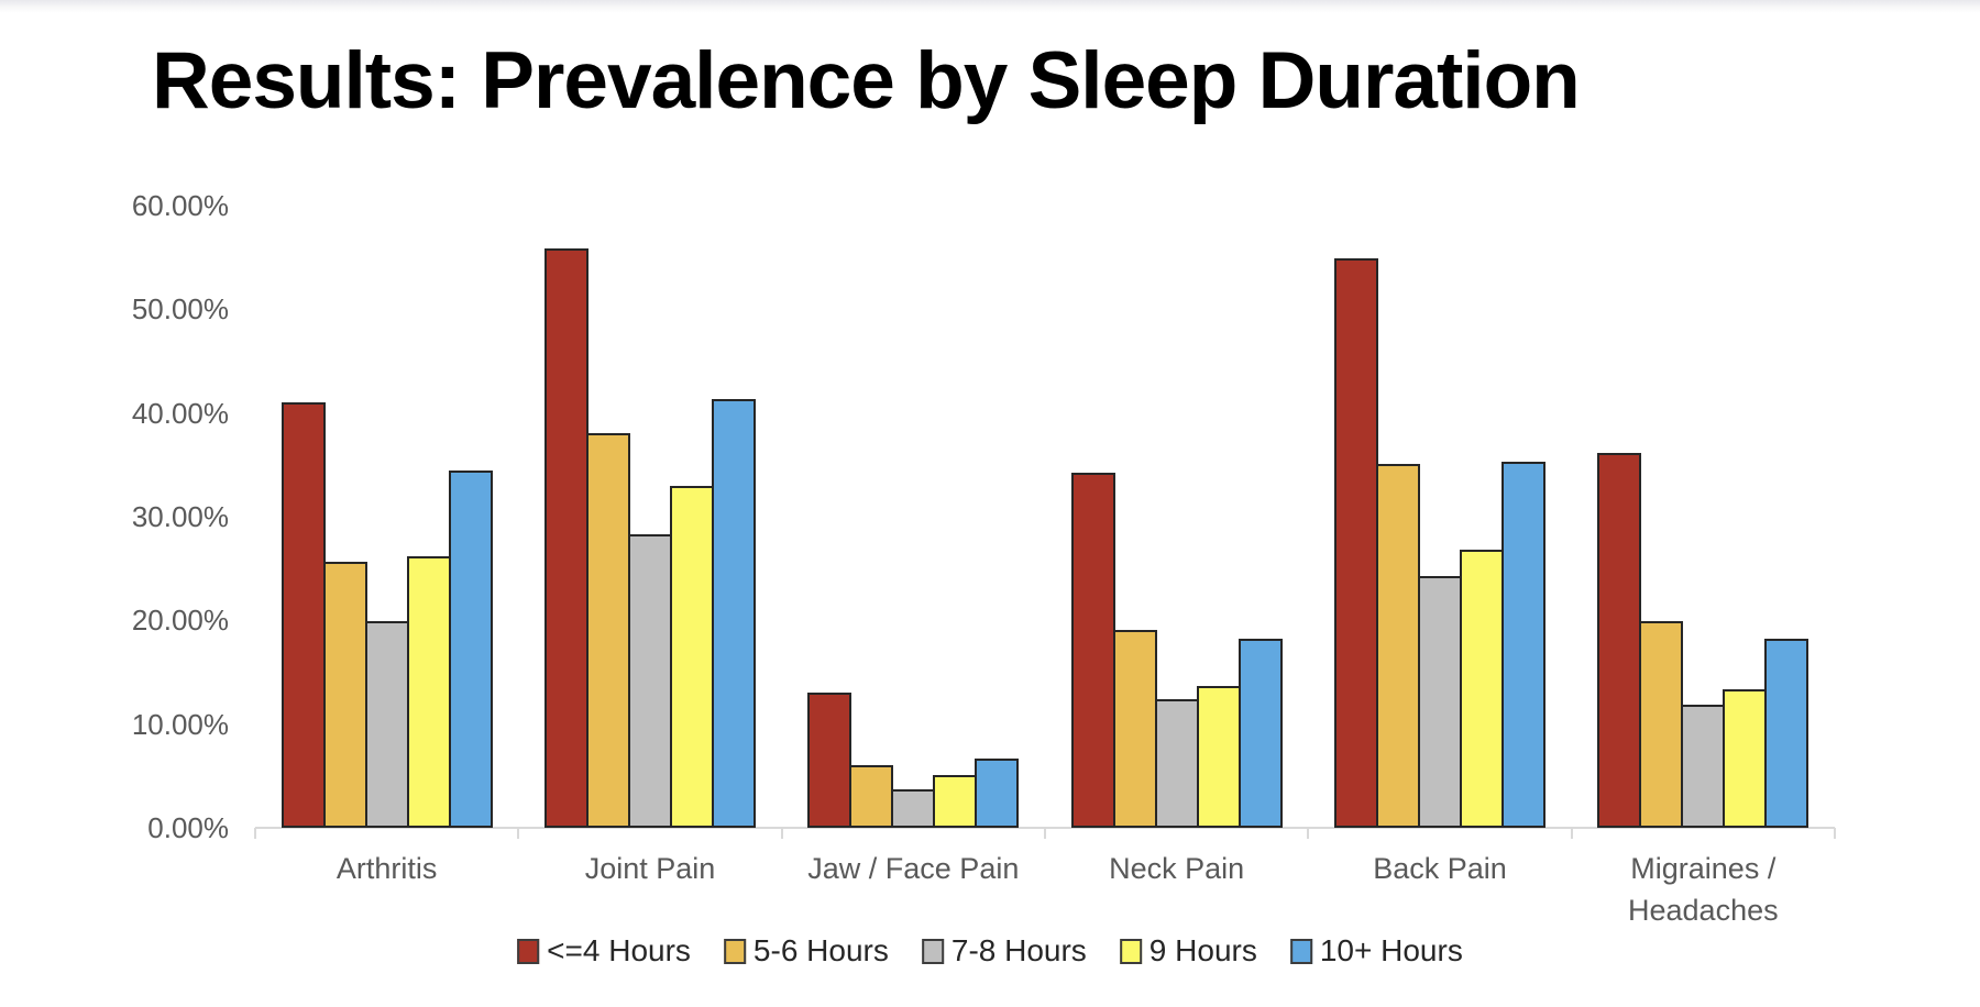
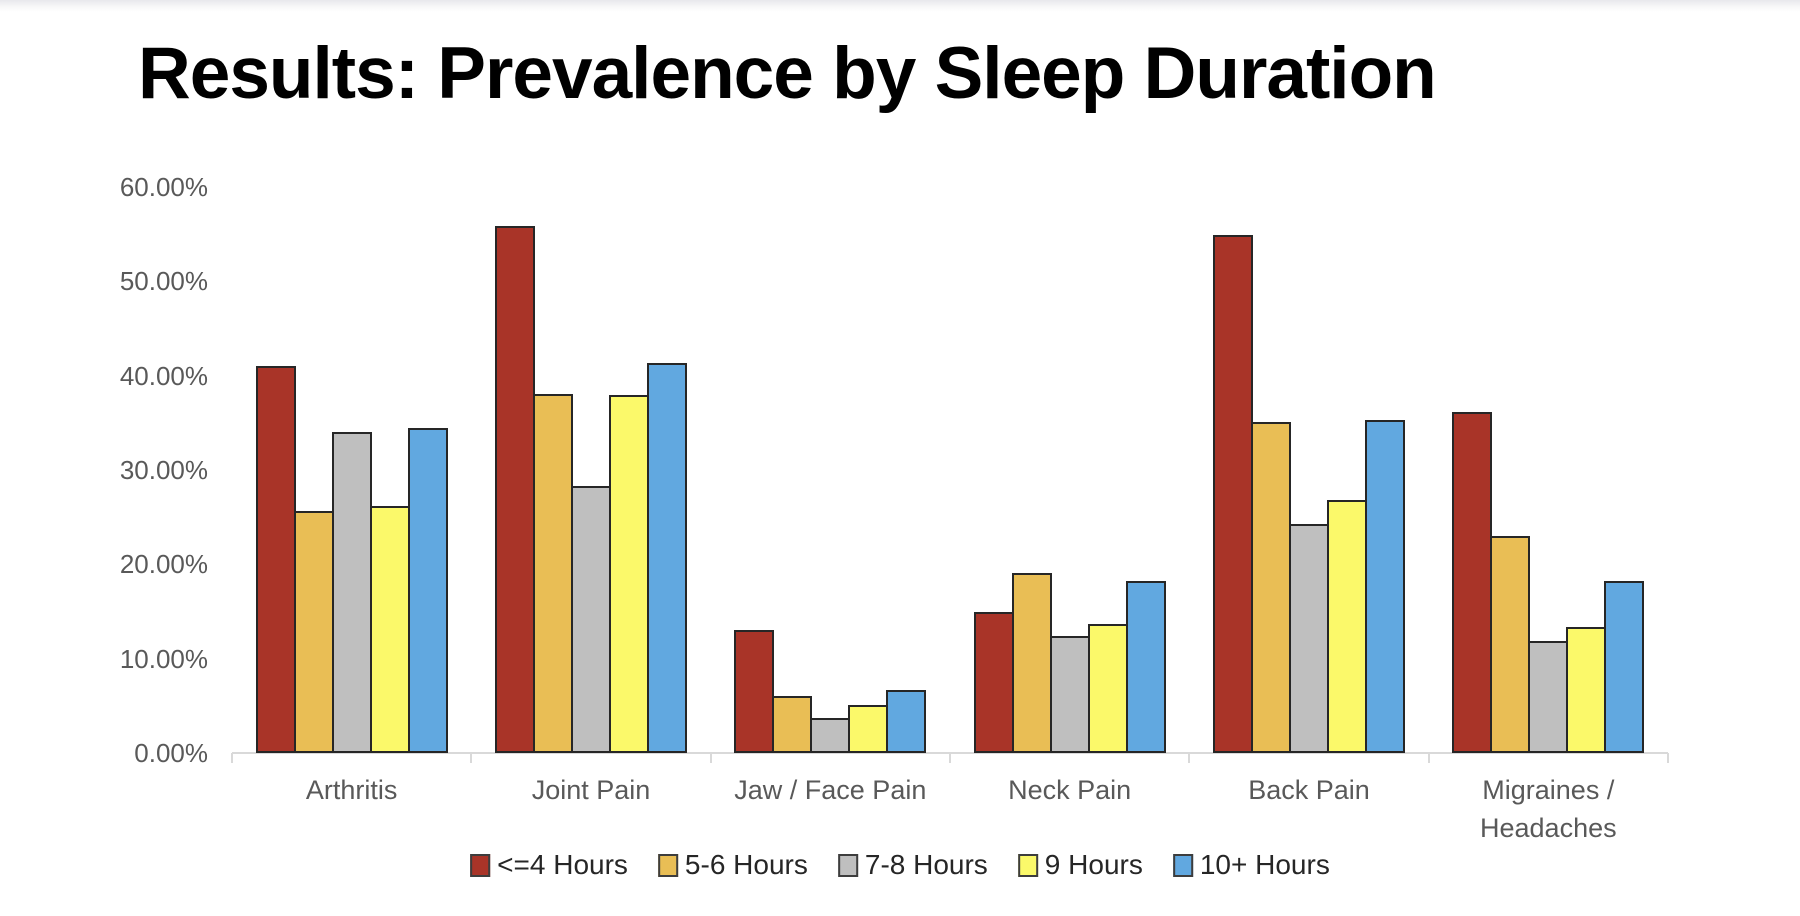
7-8 Hours/Arthritis: 20% -> 34%
9 Hours/Joint Pain: 33% -> 38%
<=4 Hours/Neck Pain: 34% -> 15%
5-6 Hours/Migraines / Headaches: 20% -> 23%
